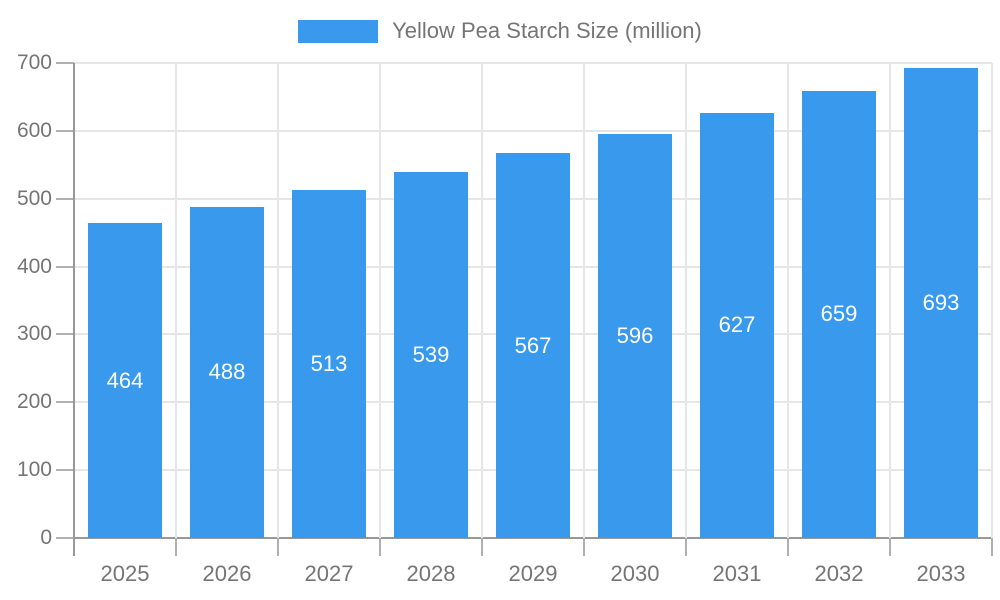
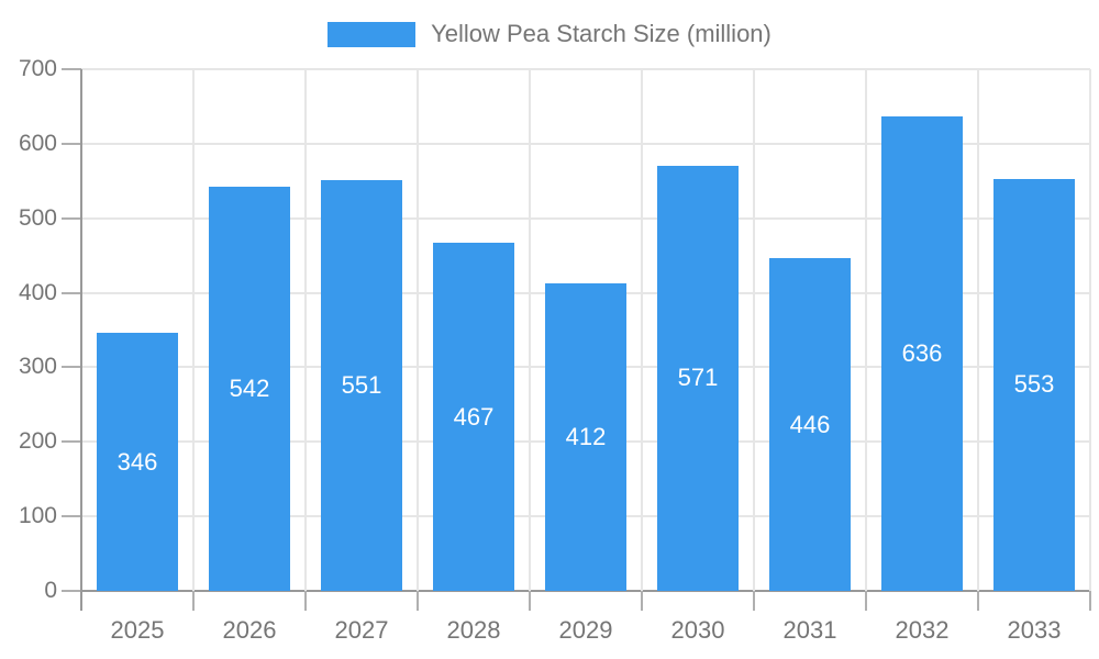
2025: 464 -> 346
2026: 488 -> 542
2027: 513 -> 551
2028: 539 -> 467
2029: 567 -> 412
2030: 596 -> 571
2031: 627 -> 446
2032: 659 -> 636
2033: 693 -> 553
